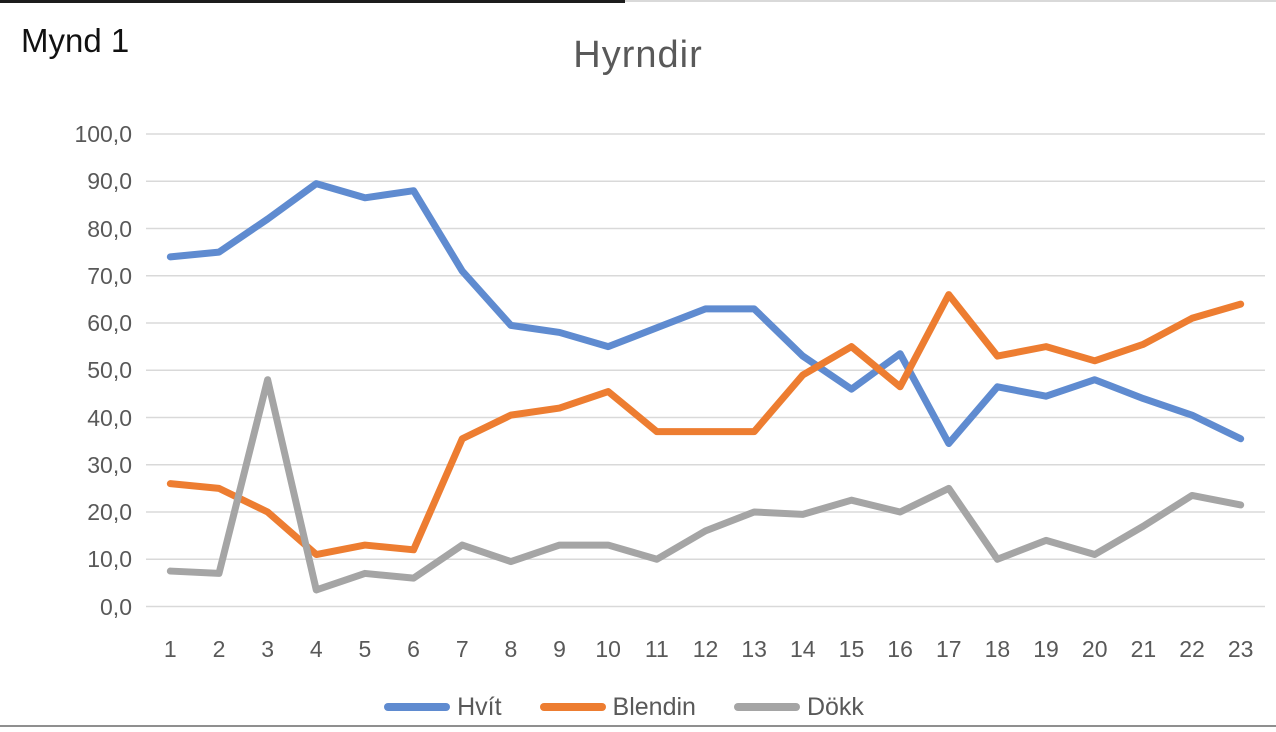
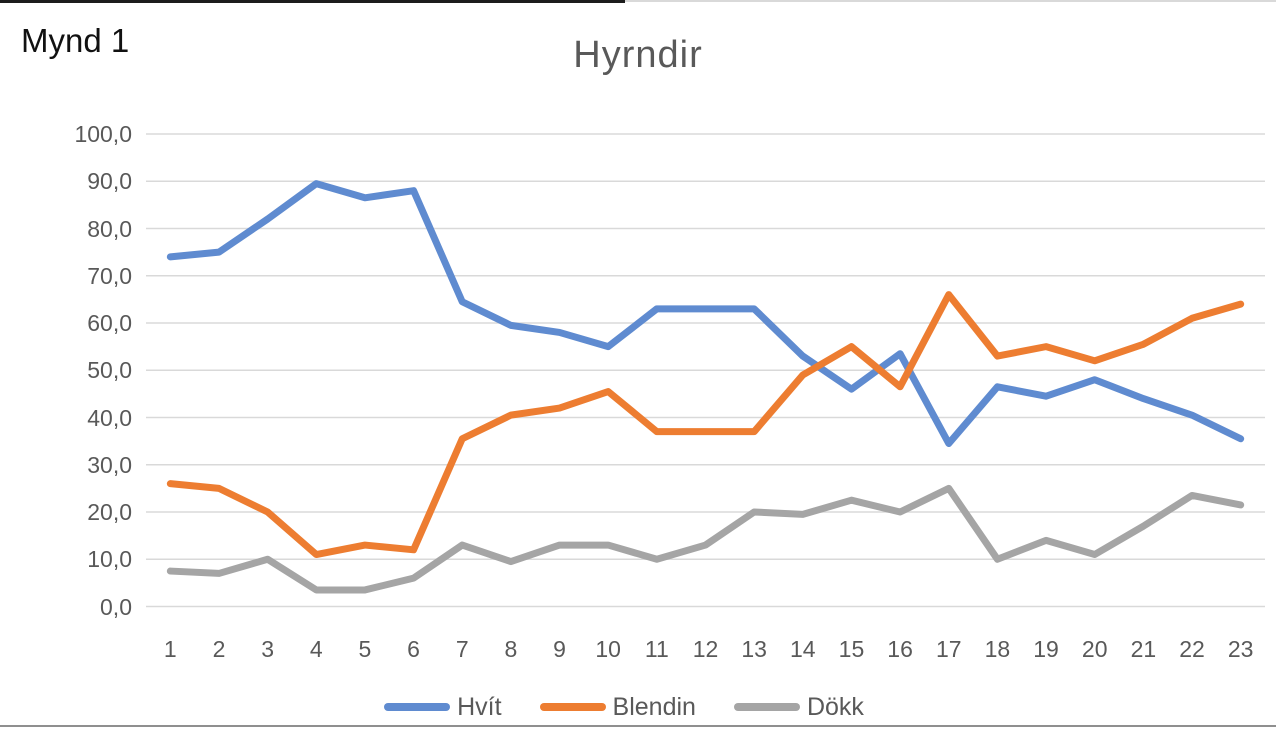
Dökk/3: 48 -> 10
Dökk/5: 7 -> 4
Hvít/7: 71 -> 64
Hvít/11: 59 -> 63
Dökk/12: 16 -> 13
